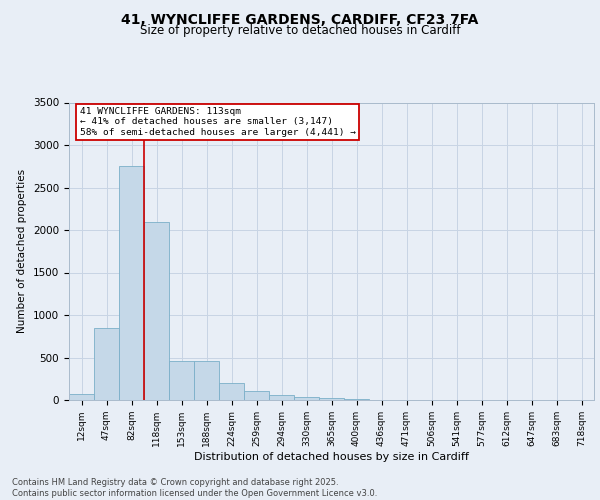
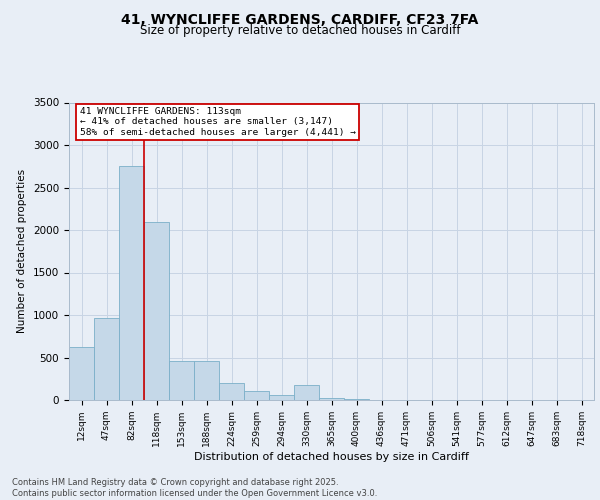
12sqm: 80 -> 620
47sqm: 850 -> 960
330sqm: 40 -> 180
